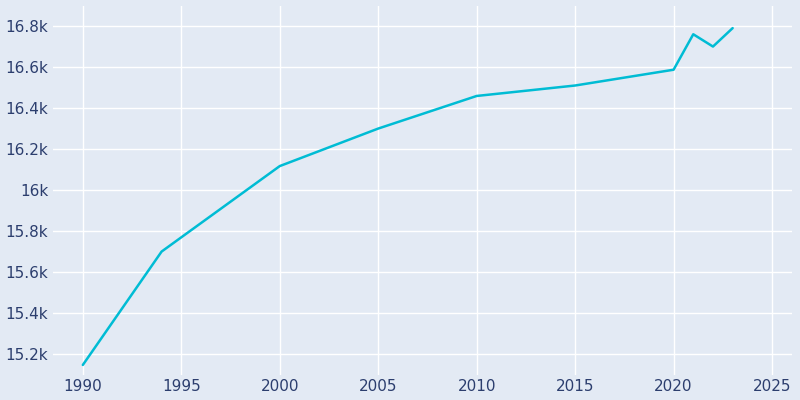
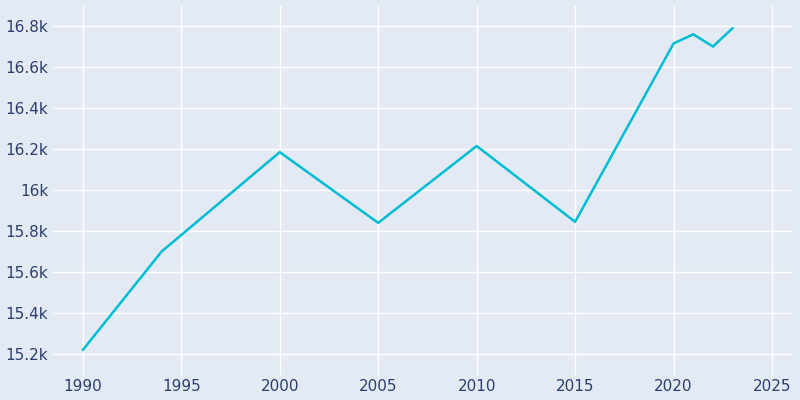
1990: 15.147k -> 15.220k
2000: 16.117k -> 16.185k
2005: 16.300k -> 15.840k
2010: 16.459k -> 16.215k
2015: 16.510k -> 15.845k
2020: 16.587k -> 16.715k
